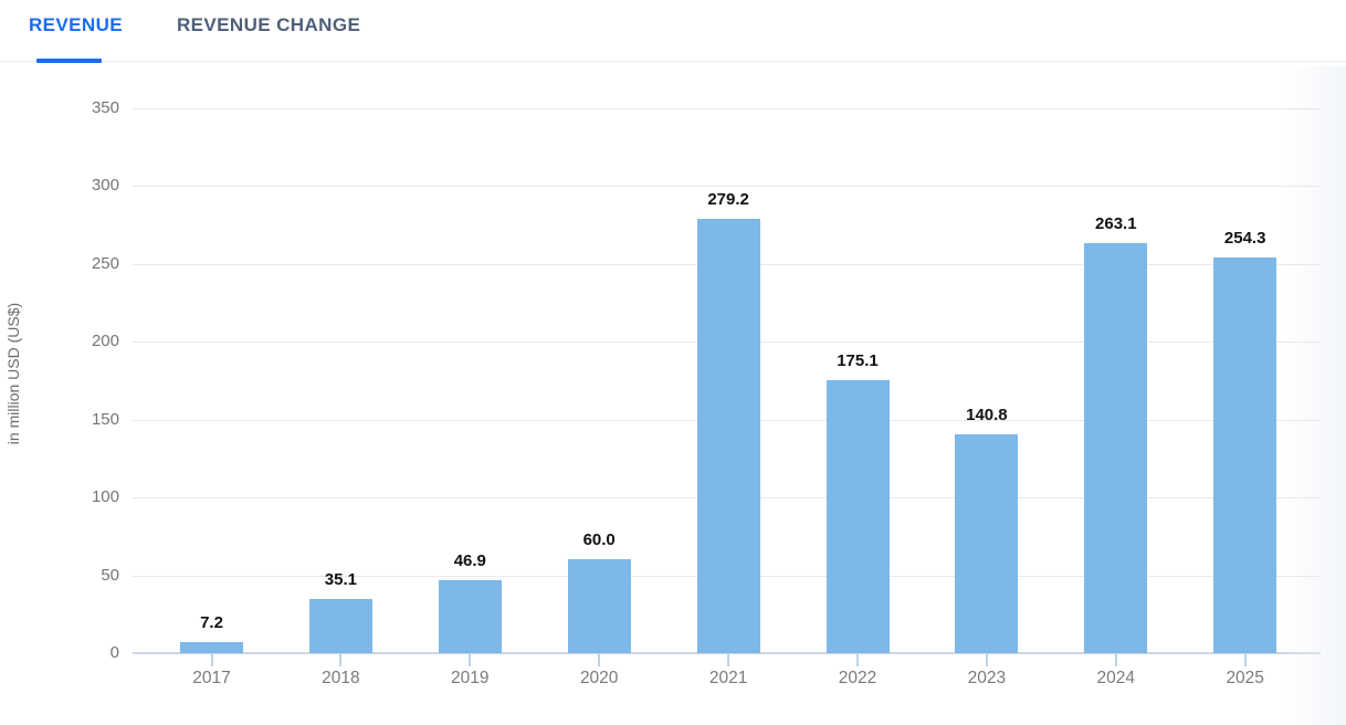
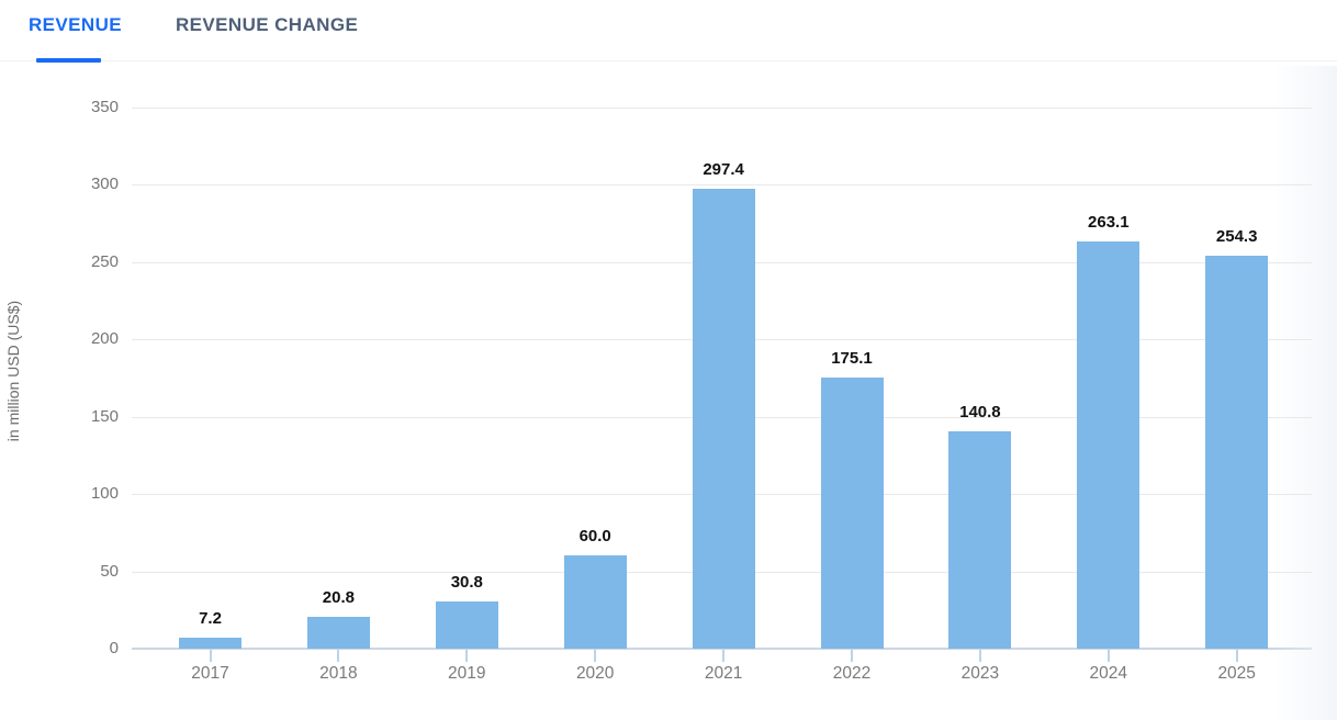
2018: 35.1 -> 20.8
2019: 46.9 -> 30.8
2021: 279.2 -> 297.4
